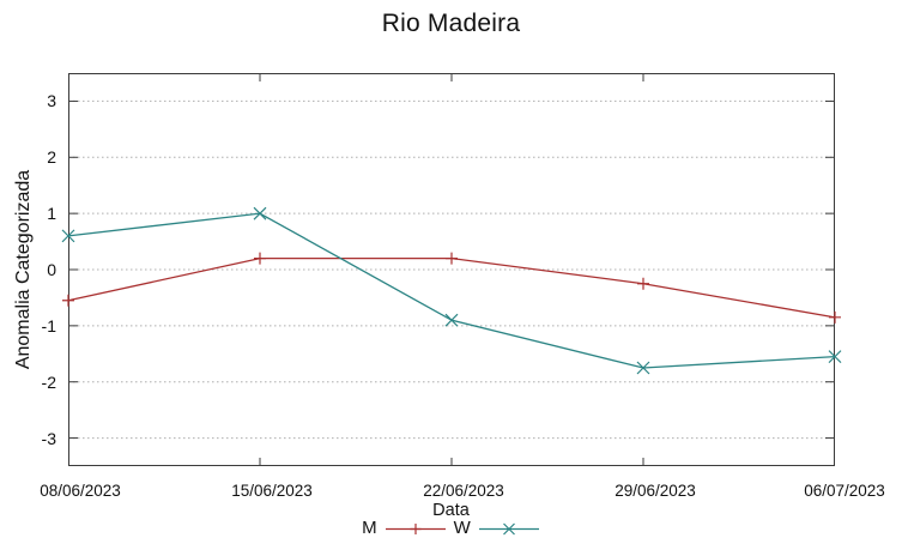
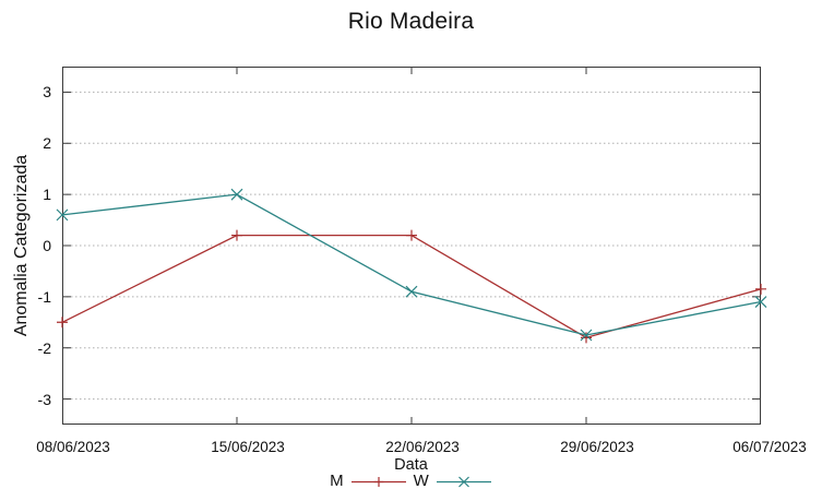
M/08/06/2023: -0.6 -> -1.5
M/29/06/2023: -0.2 -> -1.8
W/06/07/2023: -1.6 -> -1.1
